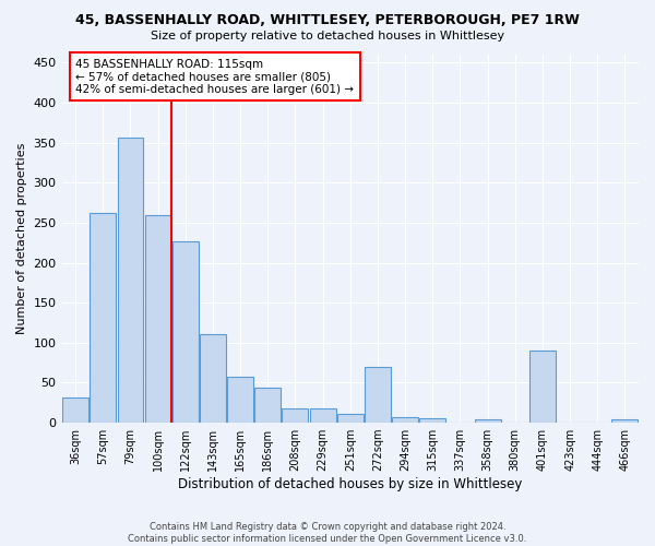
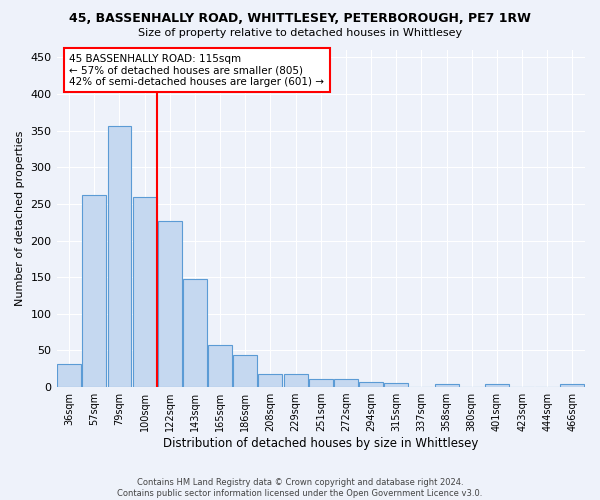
143sqm: 110 -> 148
272sqm: 70 -> 11
401sqm: 90 -> 4
